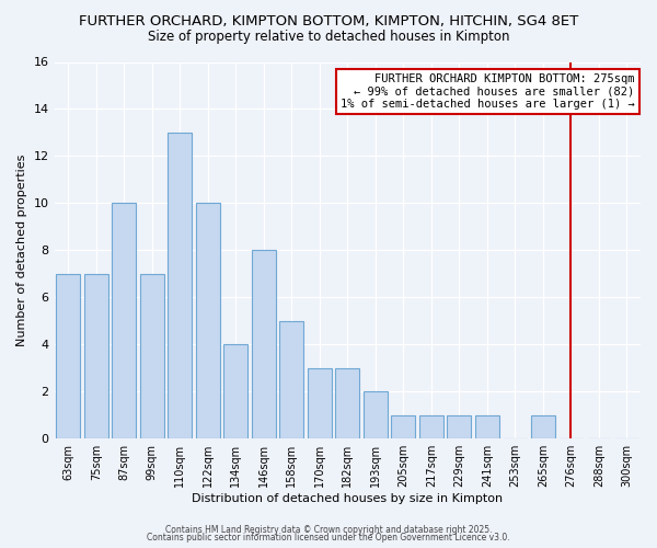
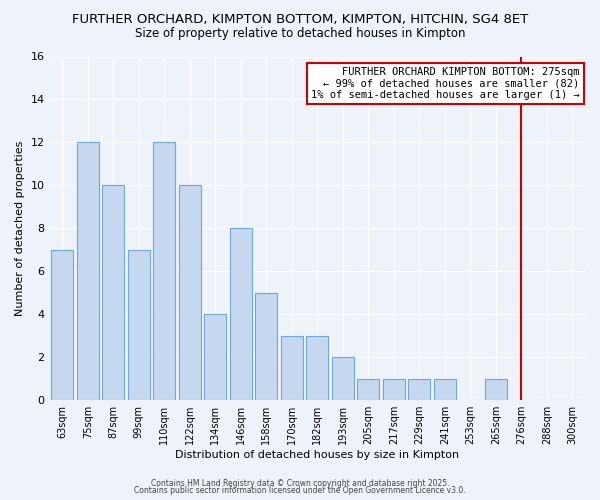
75sqm: 7 -> 12
110sqm: 13 -> 12
